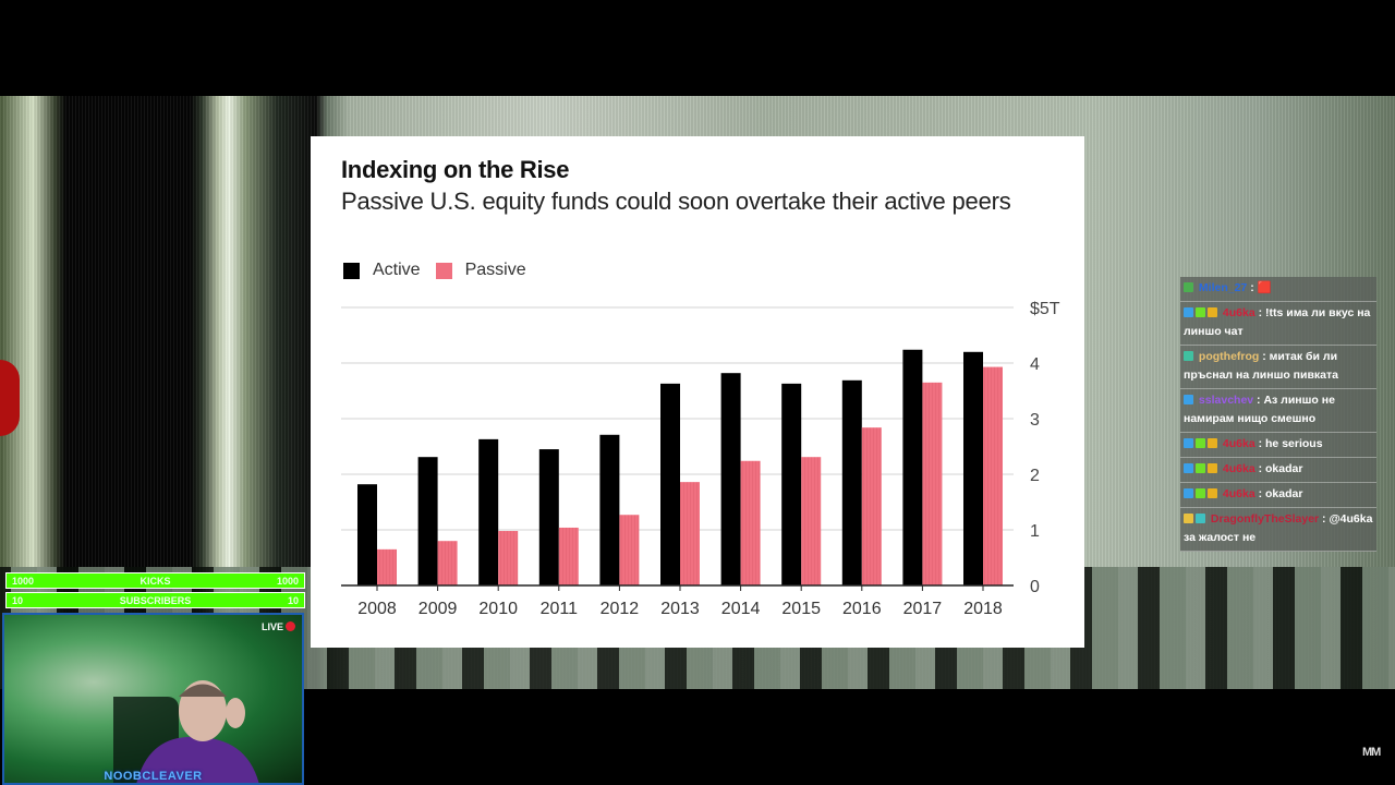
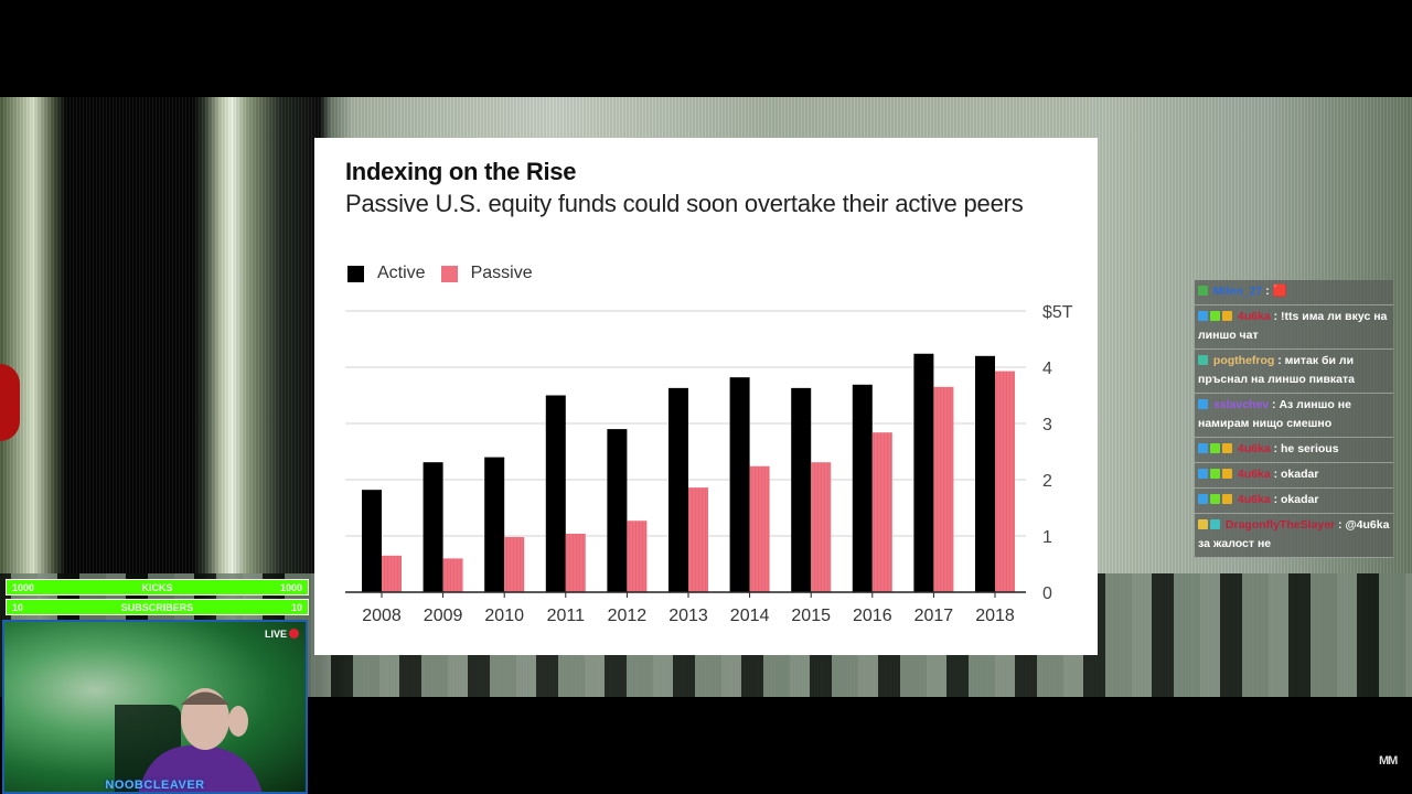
Passive/2009: 0.8 -> 0.6
Active/2010: 2.6 -> 2.4
Active/2011: 2.5 -> 3.5
Active/2012: 2.7 -> 2.9
